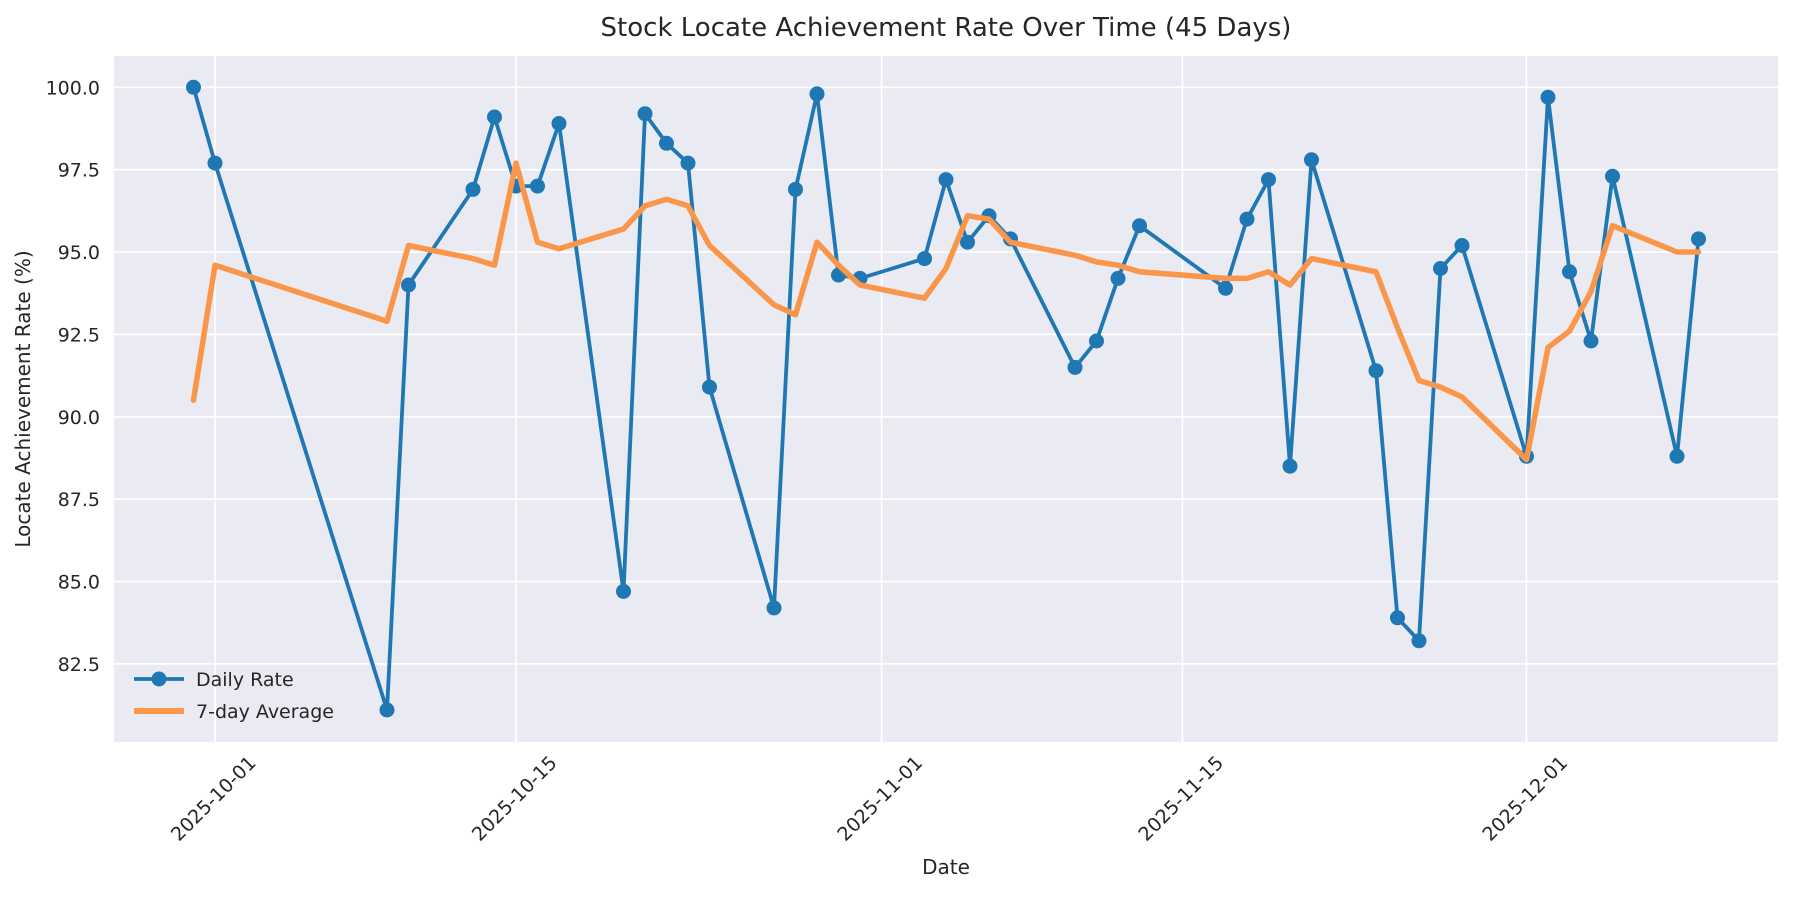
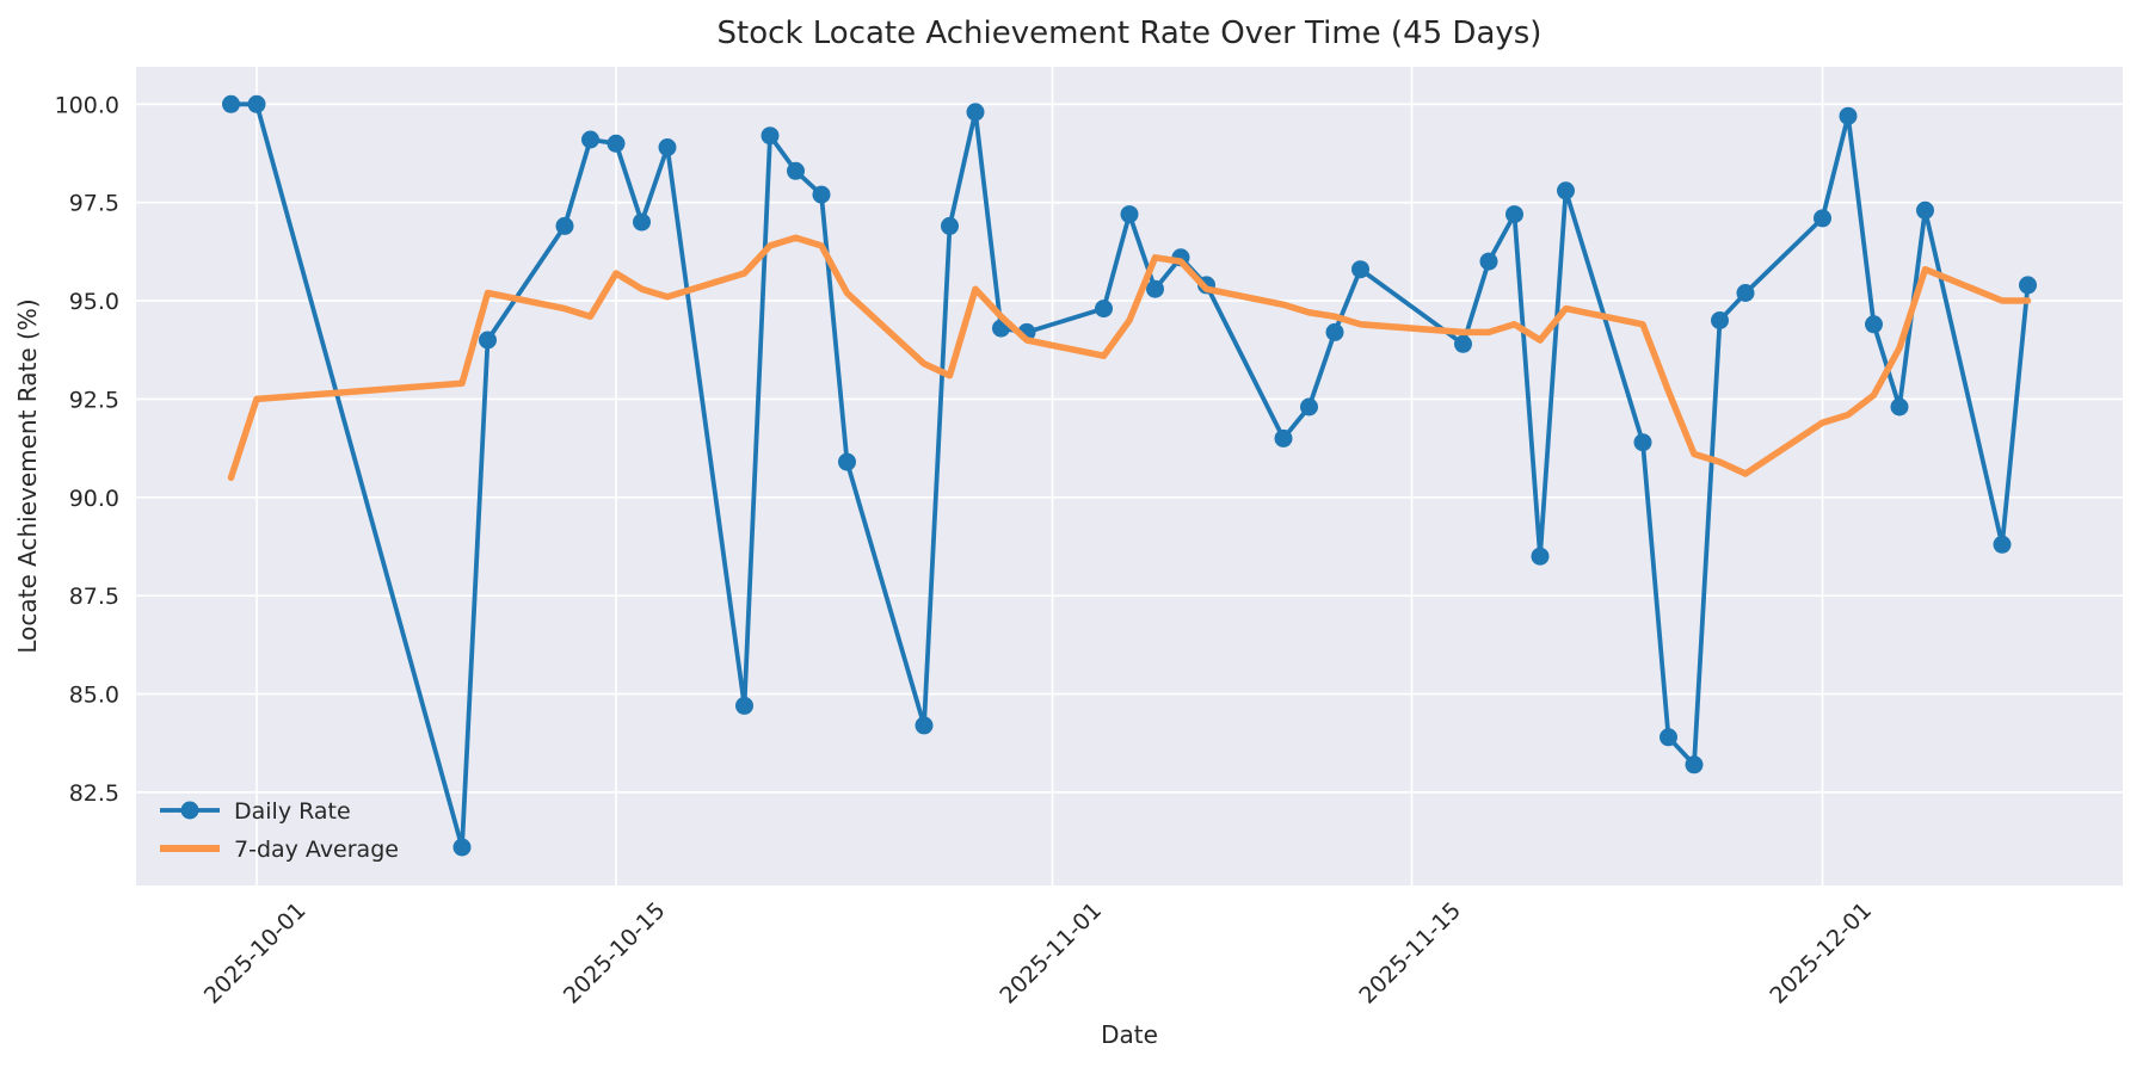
Daily Rate/2025-10-01: 97.7 -> 100.0
7-day Average/2025-10-01: 94.6 -> 92.5
Daily Rate/2025-10-15: 97.0 -> 99.0
7-day Average/2025-10-15: 97.7 -> 95.7
Daily Rate/2025-12-01: 88.8 -> 97.1
7-day Average/2025-12-01: 88.7 -> 91.9
